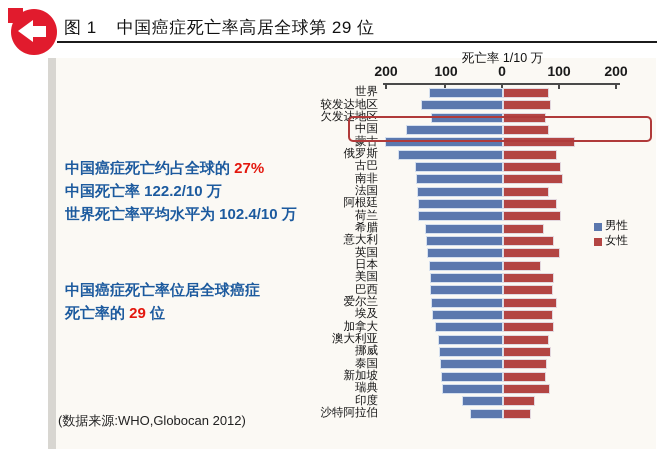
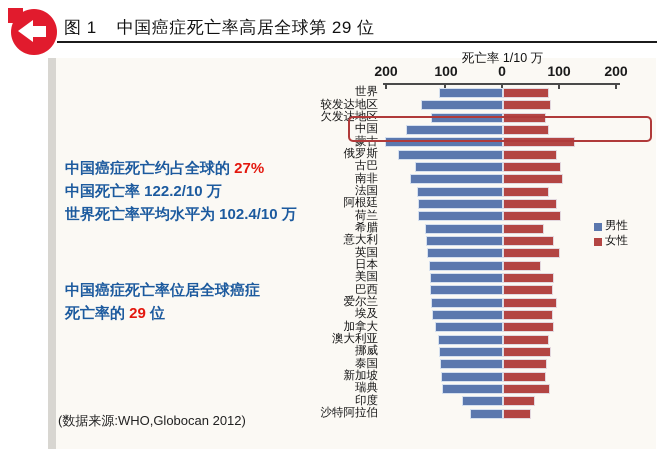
男性/世界: 130 -> 110
男性/南非: 150 -> 160
